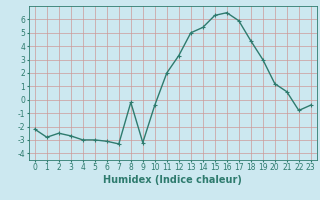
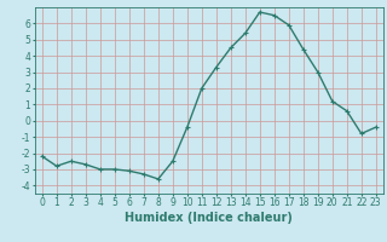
8: -0.2 -> -3.6
9: -3.2 -> -2.5
13: 5.0 -> 4.5
15: 6.3 -> 6.7
